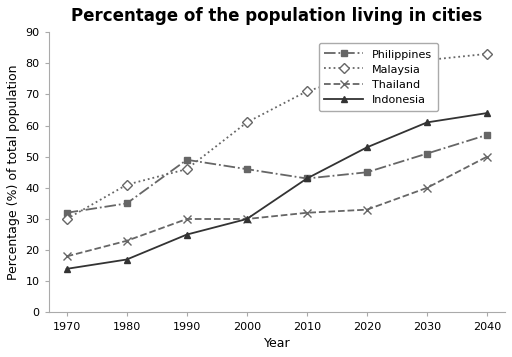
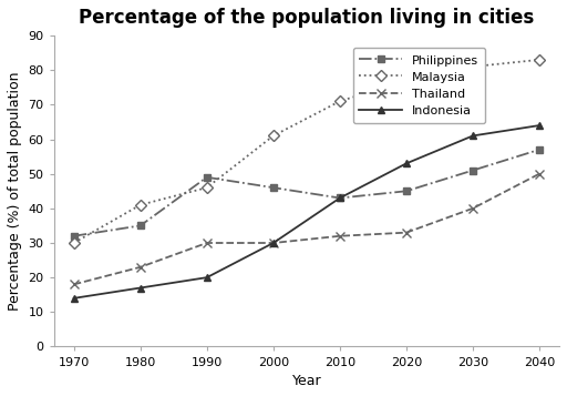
Indonesia/1990: 25 -> 20
